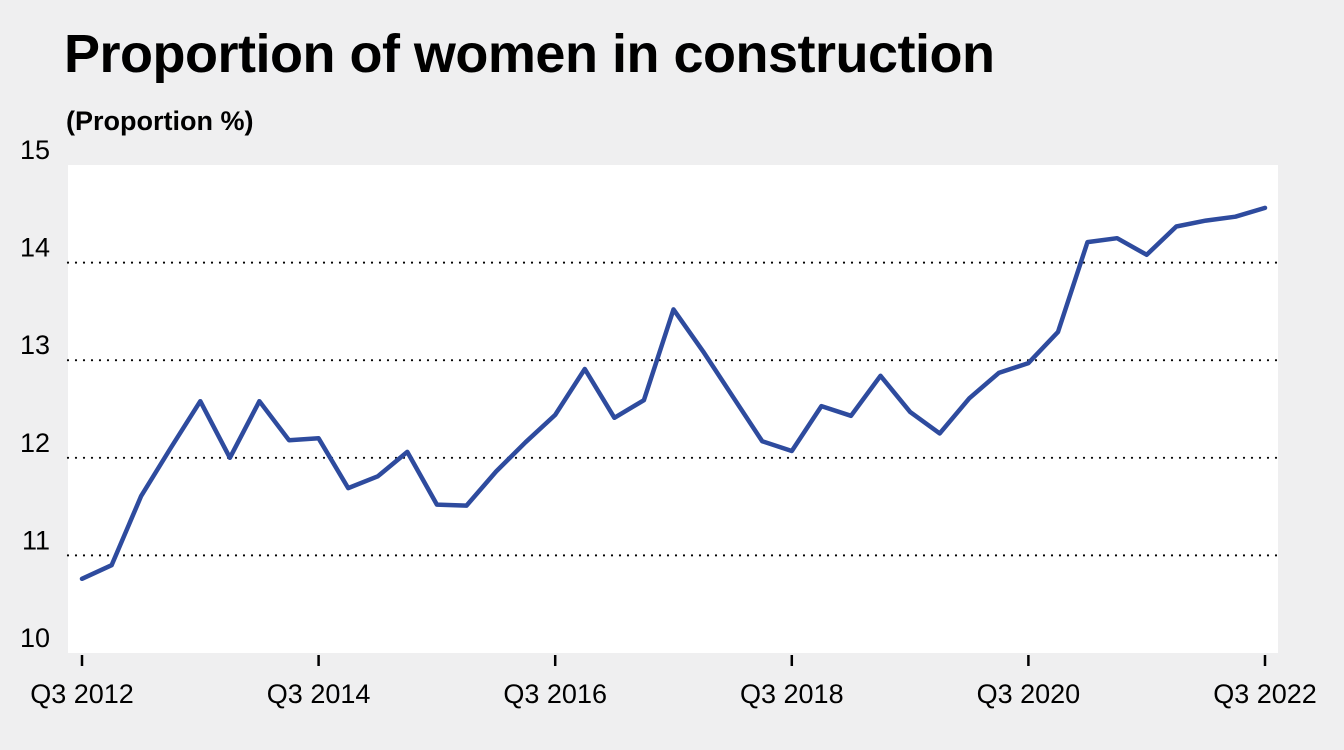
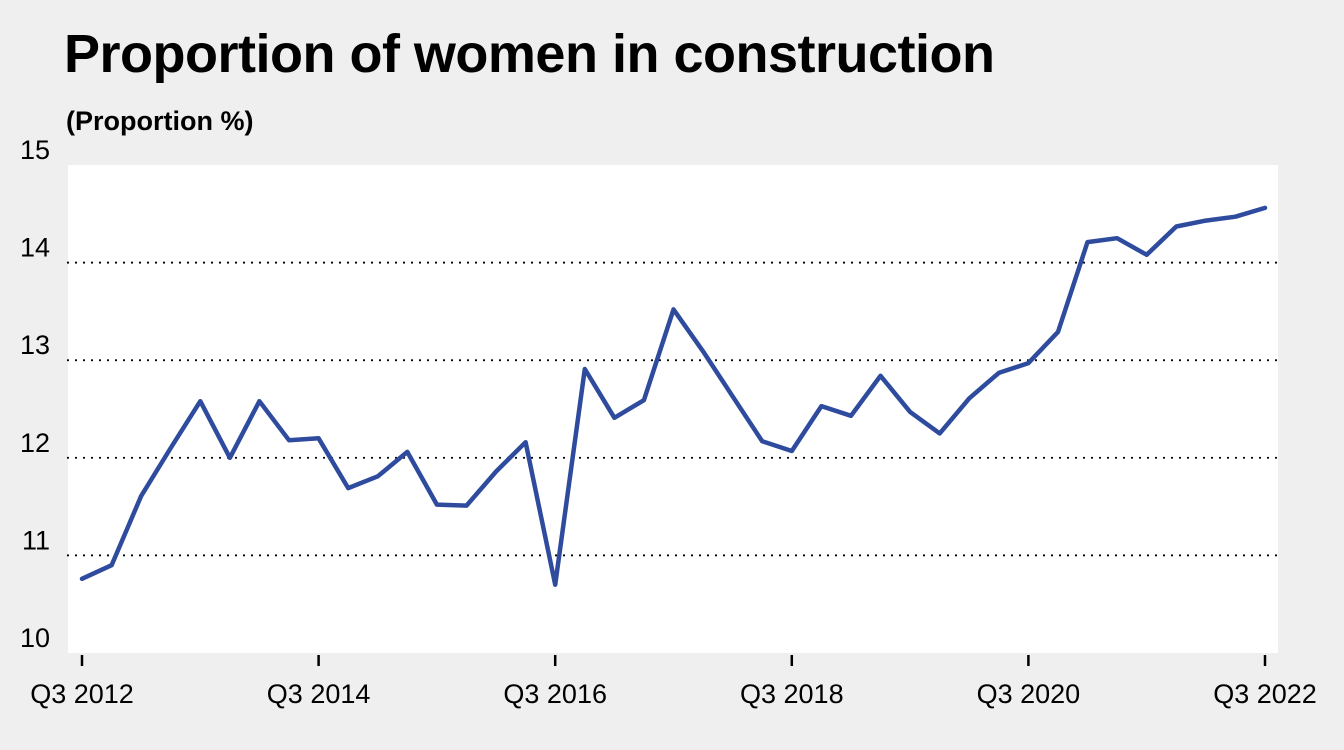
Q3 2016: 12.4 -> 10.7
